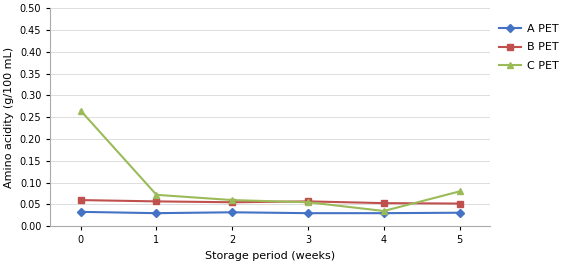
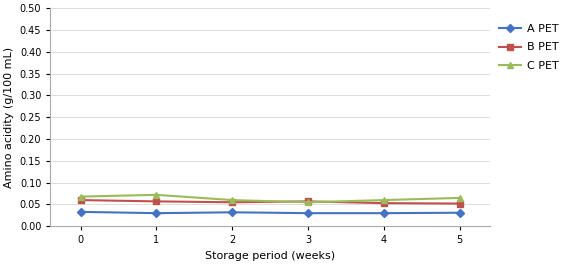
C PET/0: 0.265 -> 0.068
C PET/4: 0.035 -> 0.060
C PET/5: 0.080 -> 0.065
